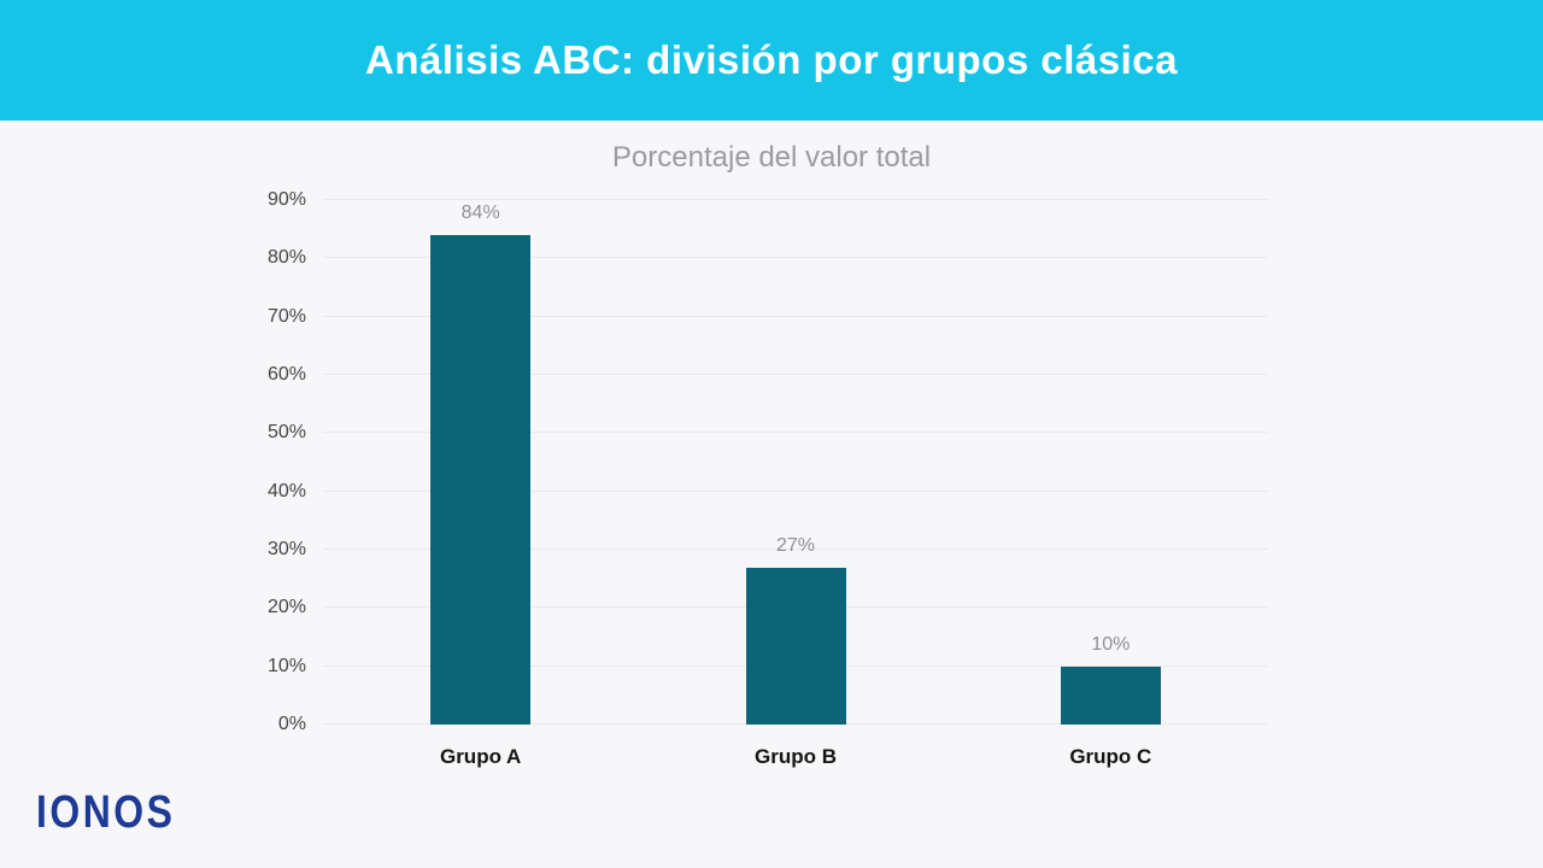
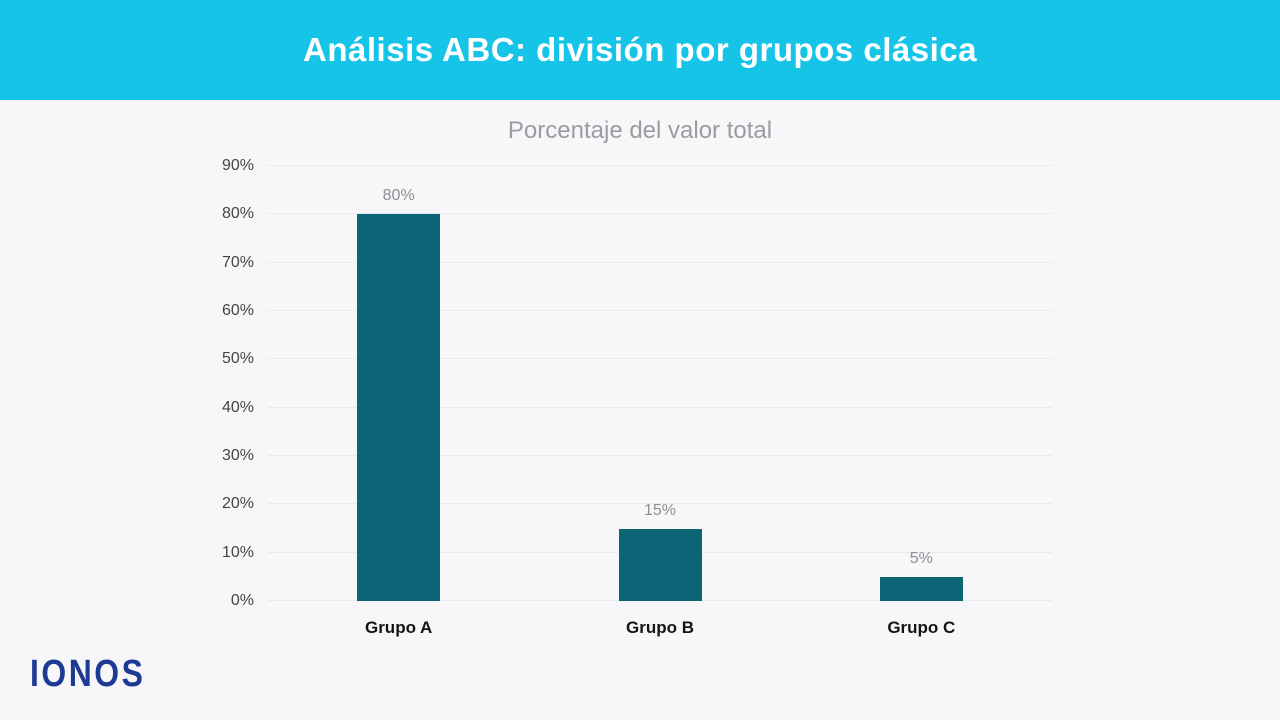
Grupo A: 84% -> 80%
Grupo B: 27% -> 15%
Grupo C: 10% -> 5%
